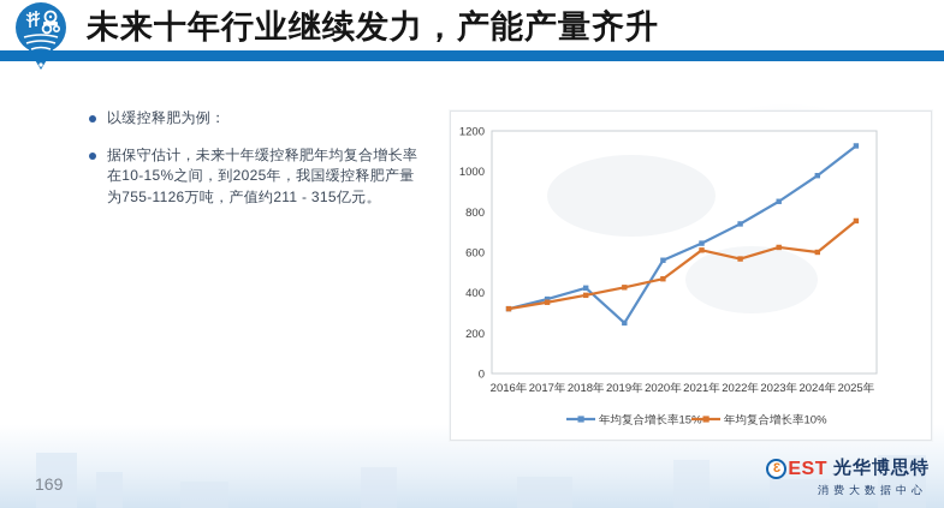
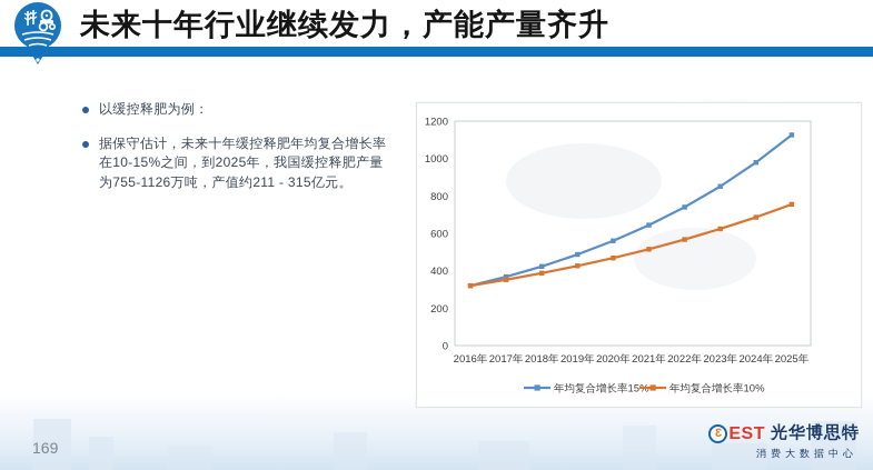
年均复合增长率15%/2019年: 250 -> 490
年均复合增长率10%/2021年: 610 -> 520
年均复合增长率10%/2024年: 600 -> 690
